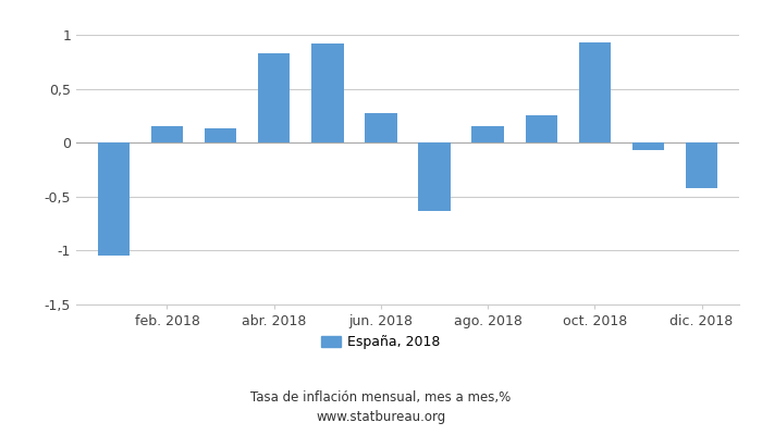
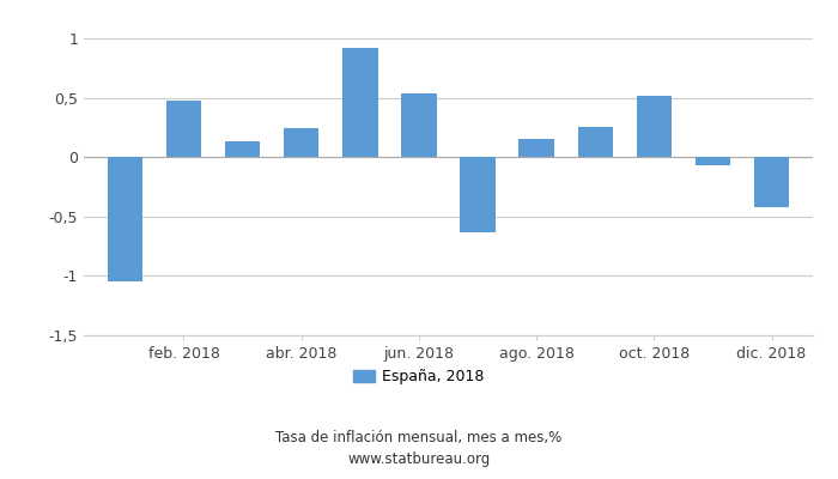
feb. 2018: 0,15 -> 0,48
abr. 2018: 0,83 -> 0,24
jun. 2018: 0,27 -> 0,54
oct. 2018: 0,93 -> 0,52
